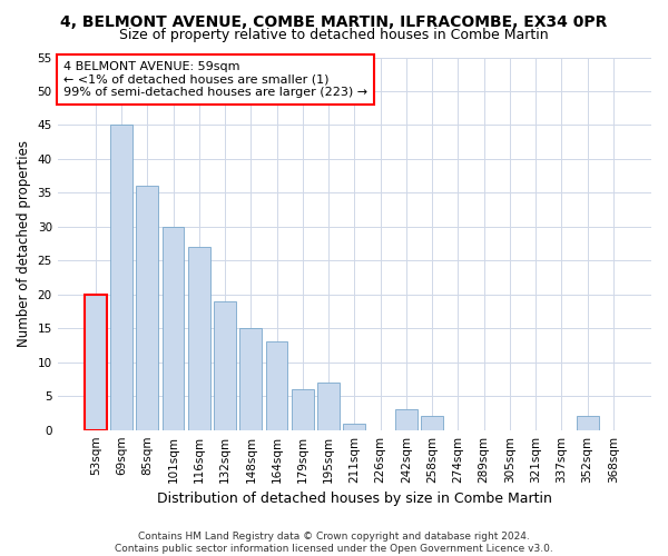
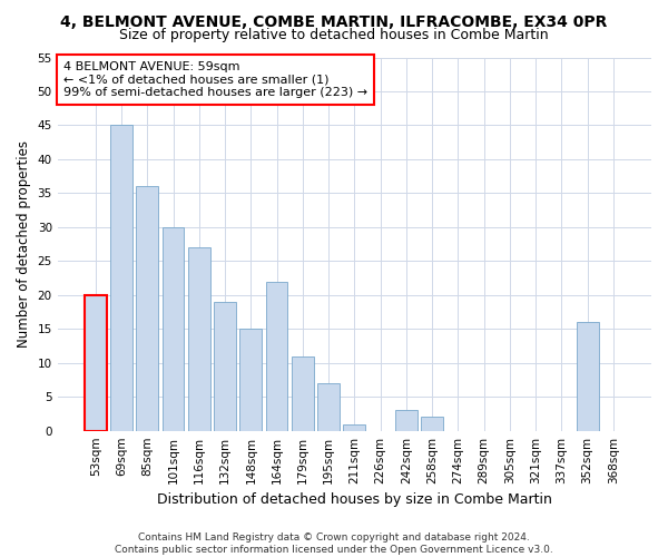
164sqm: 13 -> 22
179sqm: 6 -> 11
352sqm: 2 -> 16
